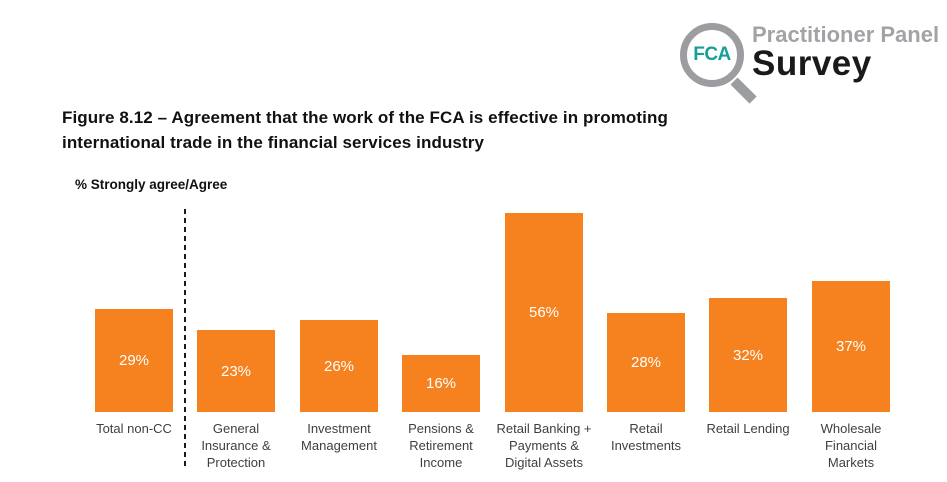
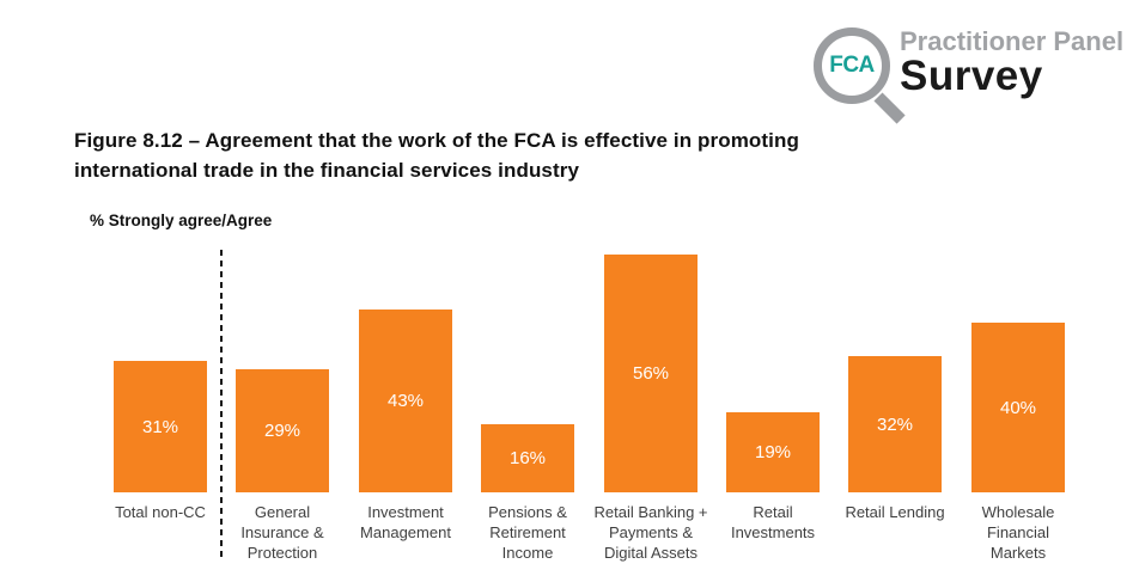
Total non-CC: 29% -> 31%
General Insurance & Protection: 23% -> 29%
Investment Management: 26% -> 43%
Retail Investments: 28% -> 19%
Wholesale Financial Markets: 37% -> 40%
